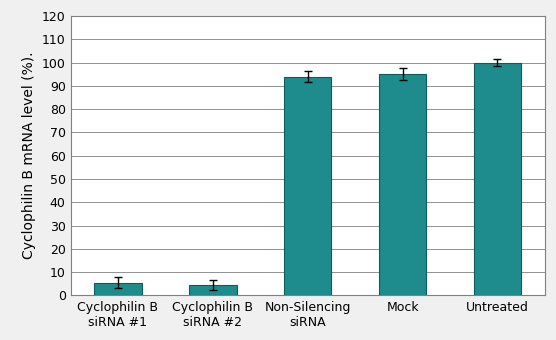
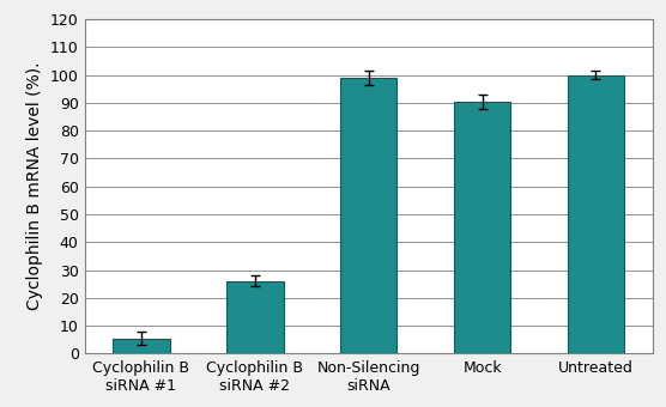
Cyclophilin B siRNA #2: 4.5 -> 26.0
Non-Silencing siRNA: 94.0 -> 99.0
Mock: 95.0 -> 90.5
